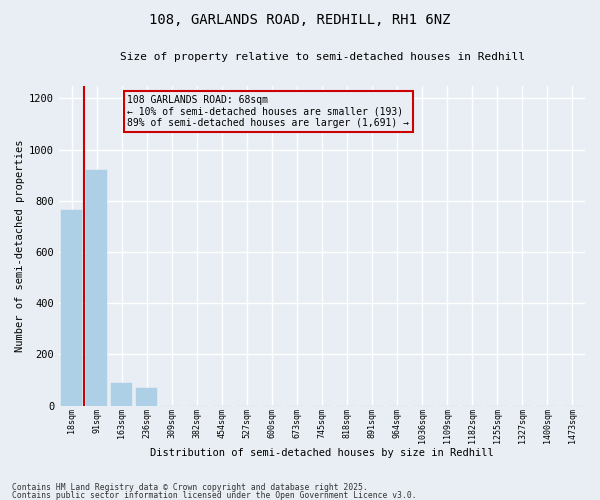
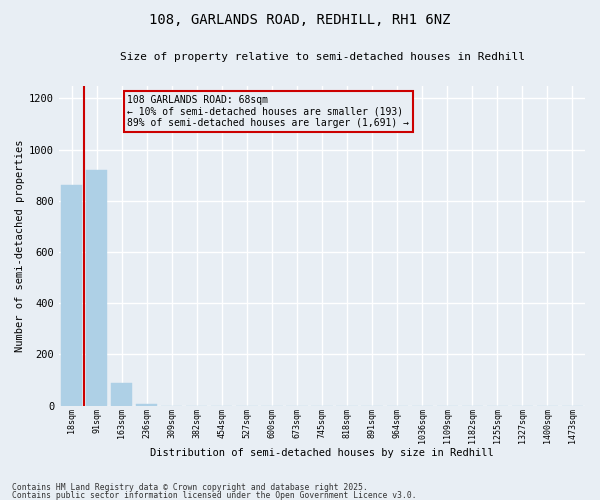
18sqm: 765 -> 862
236sqm: 70 -> 8
